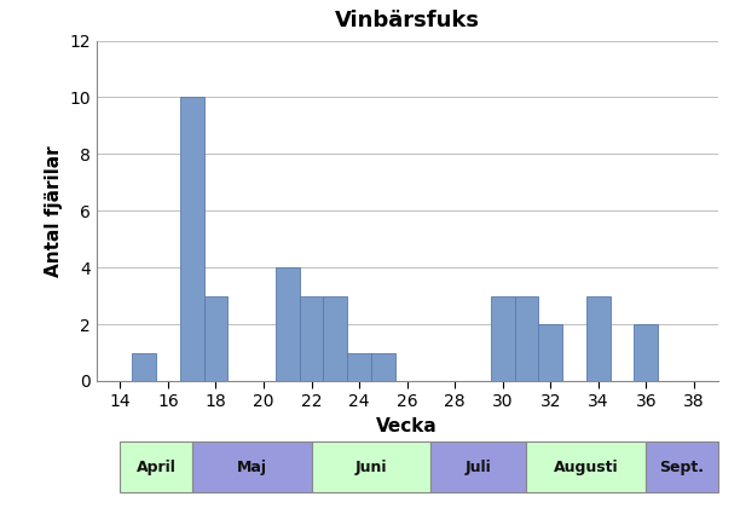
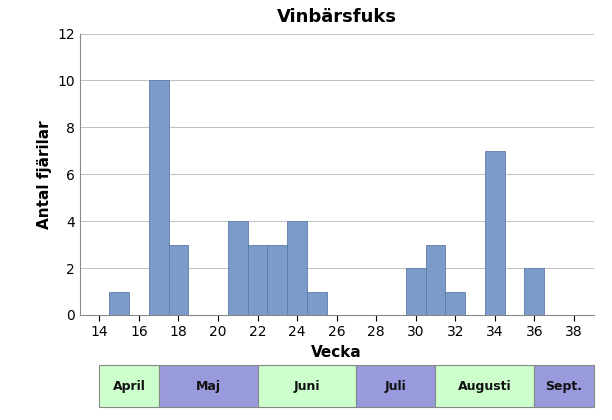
24: 1 -> 4
30: 3 -> 2
32: 2 -> 1
34: 3 -> 7
